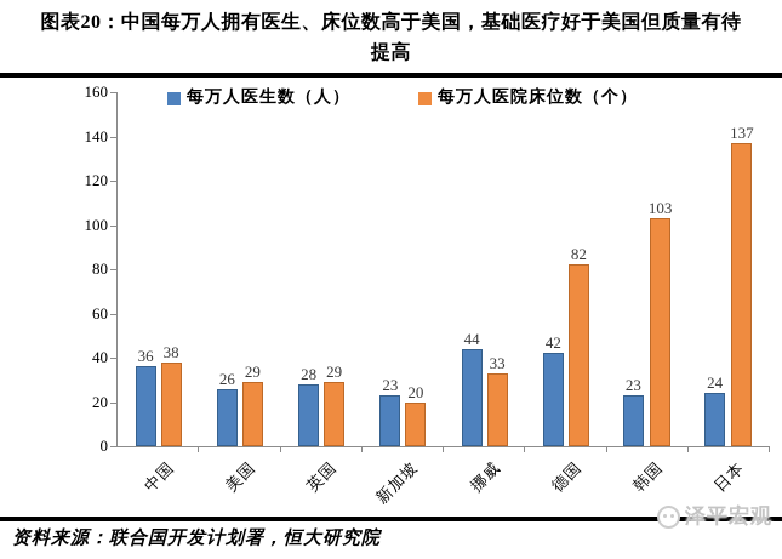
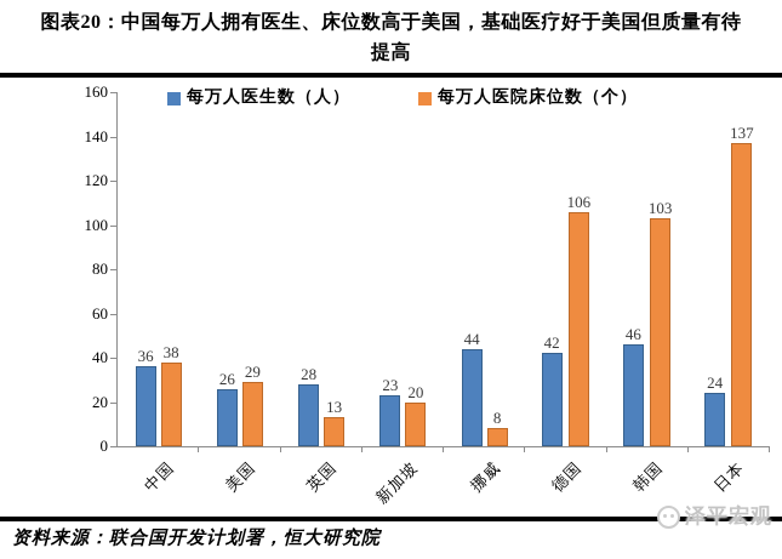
每万人医院床位数（个）/英国: 29 -> 13
每万人医院床位数（个）/挪威: 33 -> 8
每万人医院床位数（个）/德国: 82 -> 106
每万人医生数（人）/韩国: 23 -> 46
